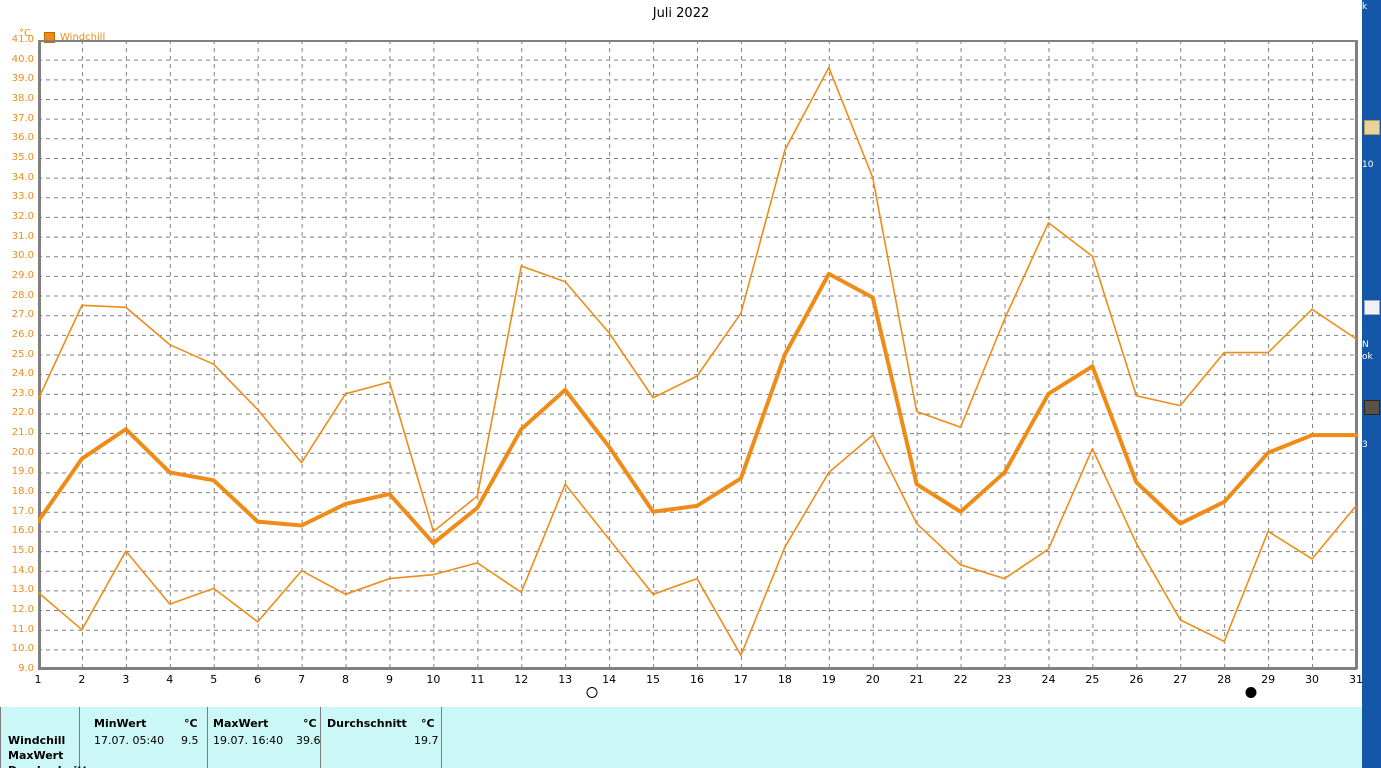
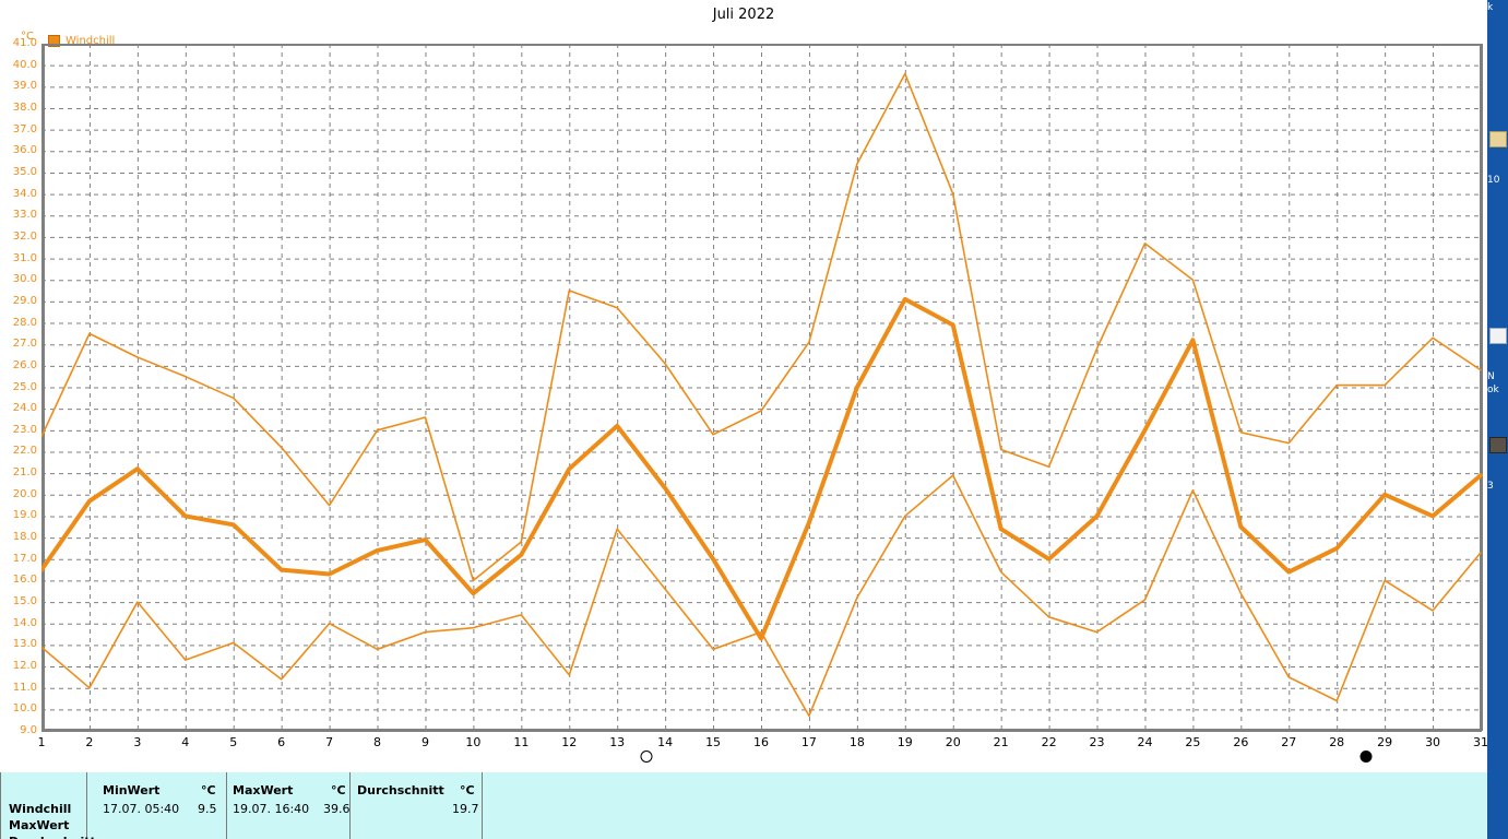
MaxWert/3: 27.4 -> 26.4
MinWert/12: 12.9 -> 11.6
Durchschnitt/16: 17.3 -> 13.3
Durchschnitt/25: 24.4 -> 27.2
Durchschnitt/30: 20.9 -> 19.0
